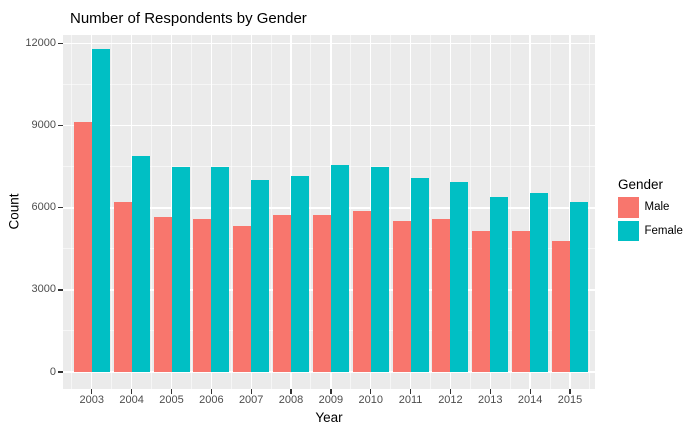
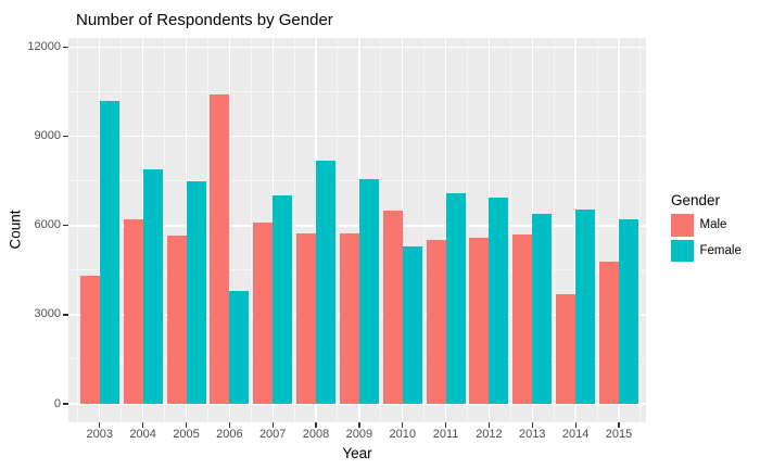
Male/2003: 9200 -> 4300
Female/2003: 11800 -> 10200
Male/2006: 5600 -> 10400
Female/2006: 7500 -> 3800
Male/2007: 5400 -> 6100
Female/2008: 7200 -> 8200
Male/2010: 5900 -> 6500
Female/2010: 7500 -> 5300
Male/2013: 5200 -> 5700
Male/2014: 5200 -> 3700
